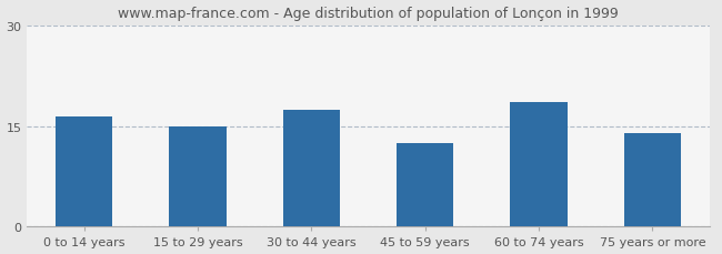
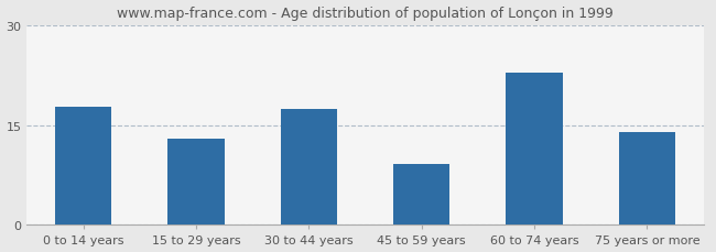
0 to 14 years: 16.5 -> 17.8
15 to 29 years: 15.0 -> 13.0
45 to 59 years: 12.5 -> 9.2
60 to 74 years: 18.5 -> 22.8
